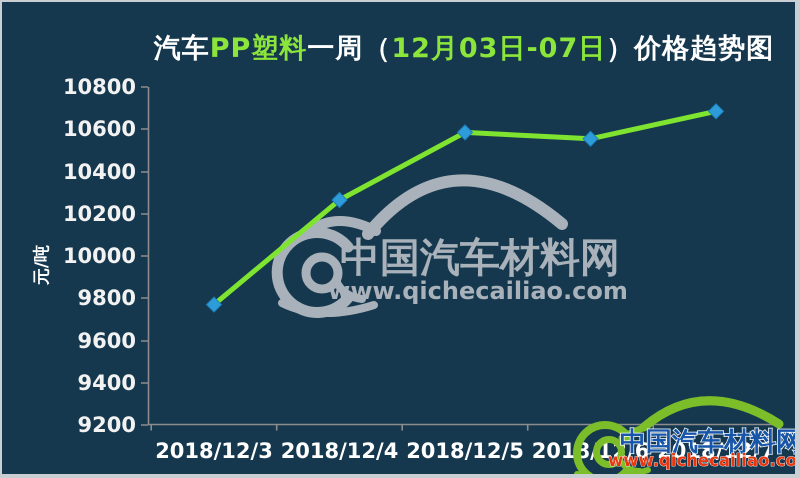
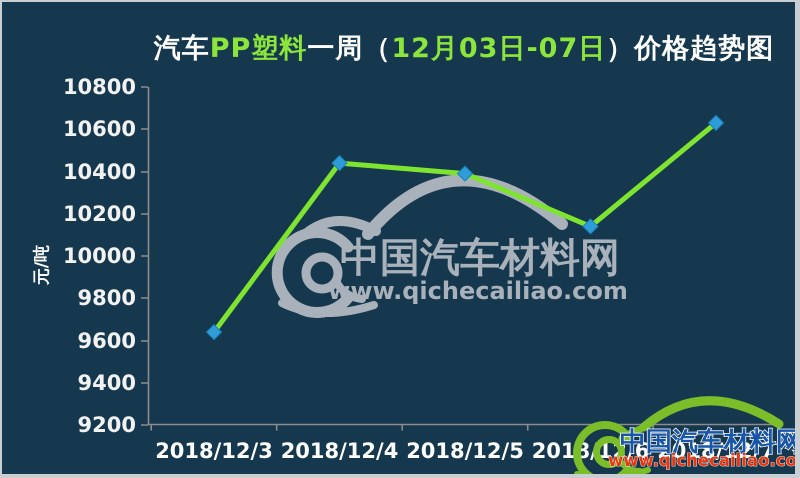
2018/12/3: 9770 -> 9640
2018/12/4: 10260 -> 10440
2018/12/5: 10580 -> 10390
2018/12/6: 10560 -> 10140
2018/12/7: 10680 -> 10630
